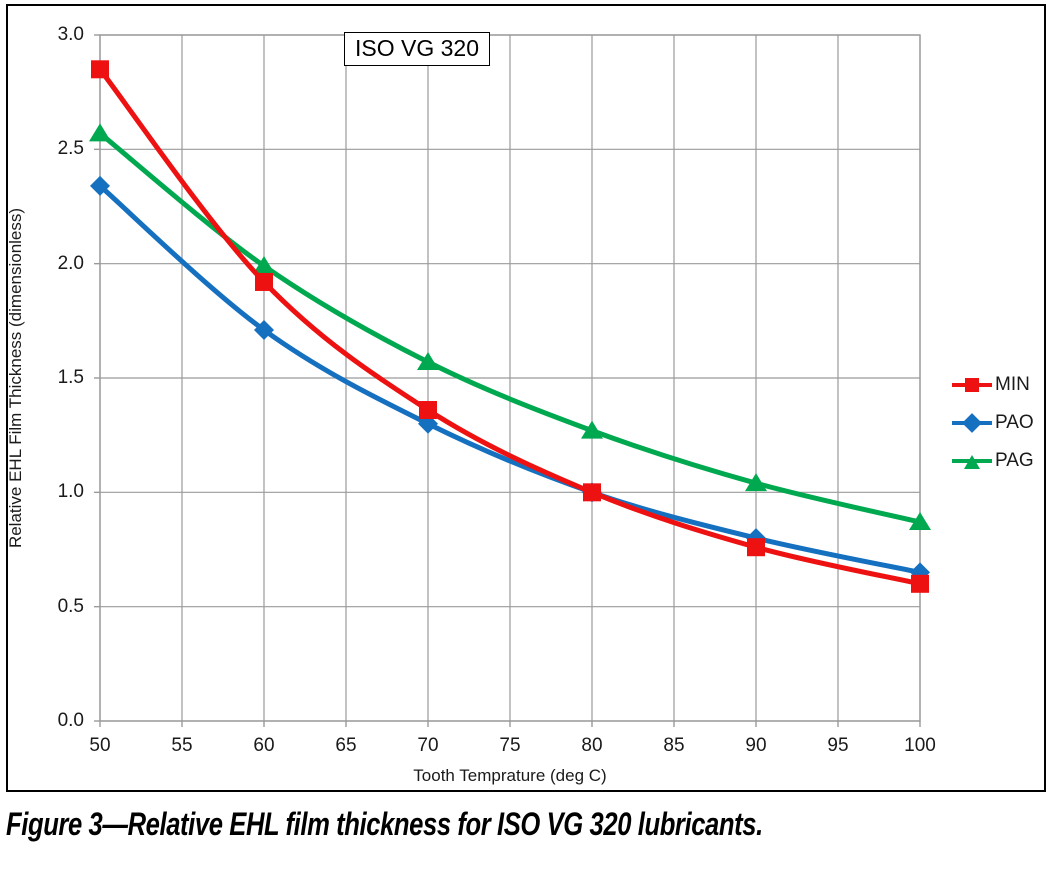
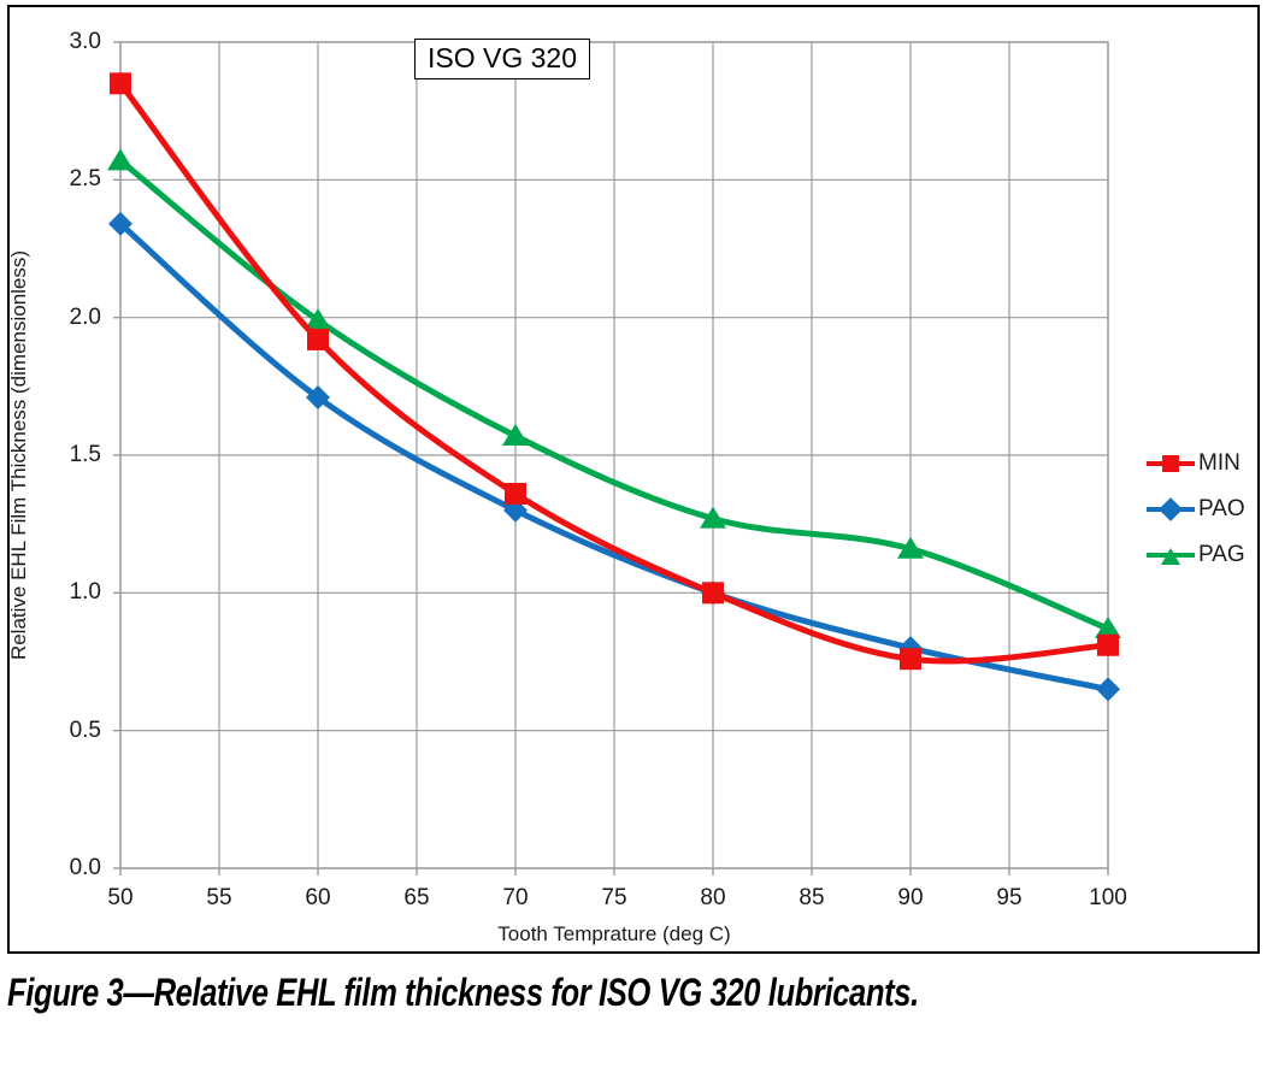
PAG/90: 1.04 -> 1.16
MIN/100: 0.60 -> 0.81
